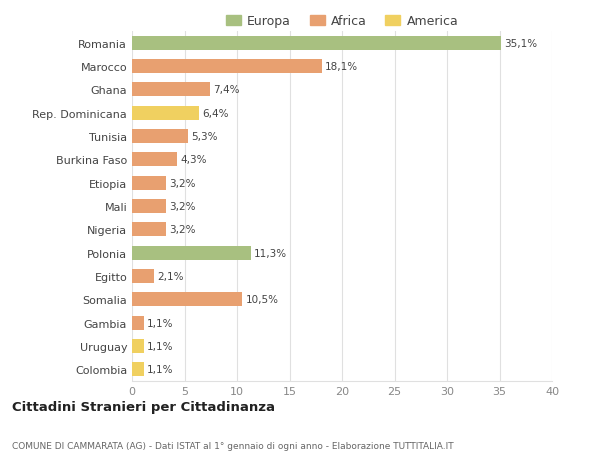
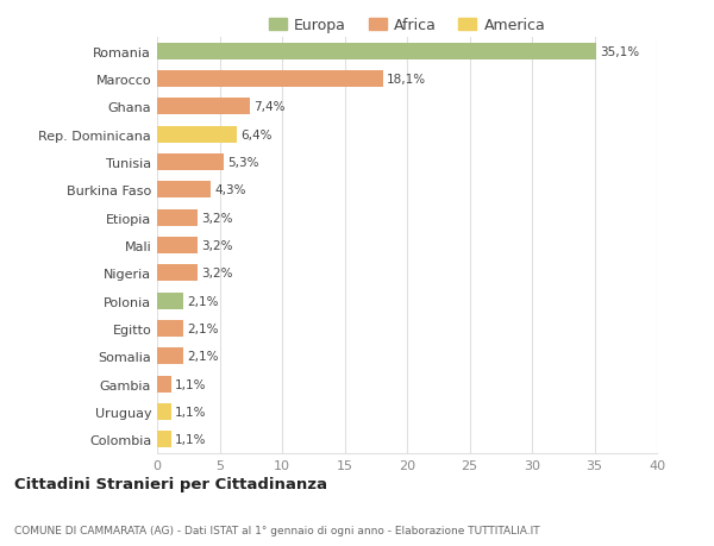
Polonia: 11,3% -> 2,1%
Somalia: 10,5% -> 2,1%
